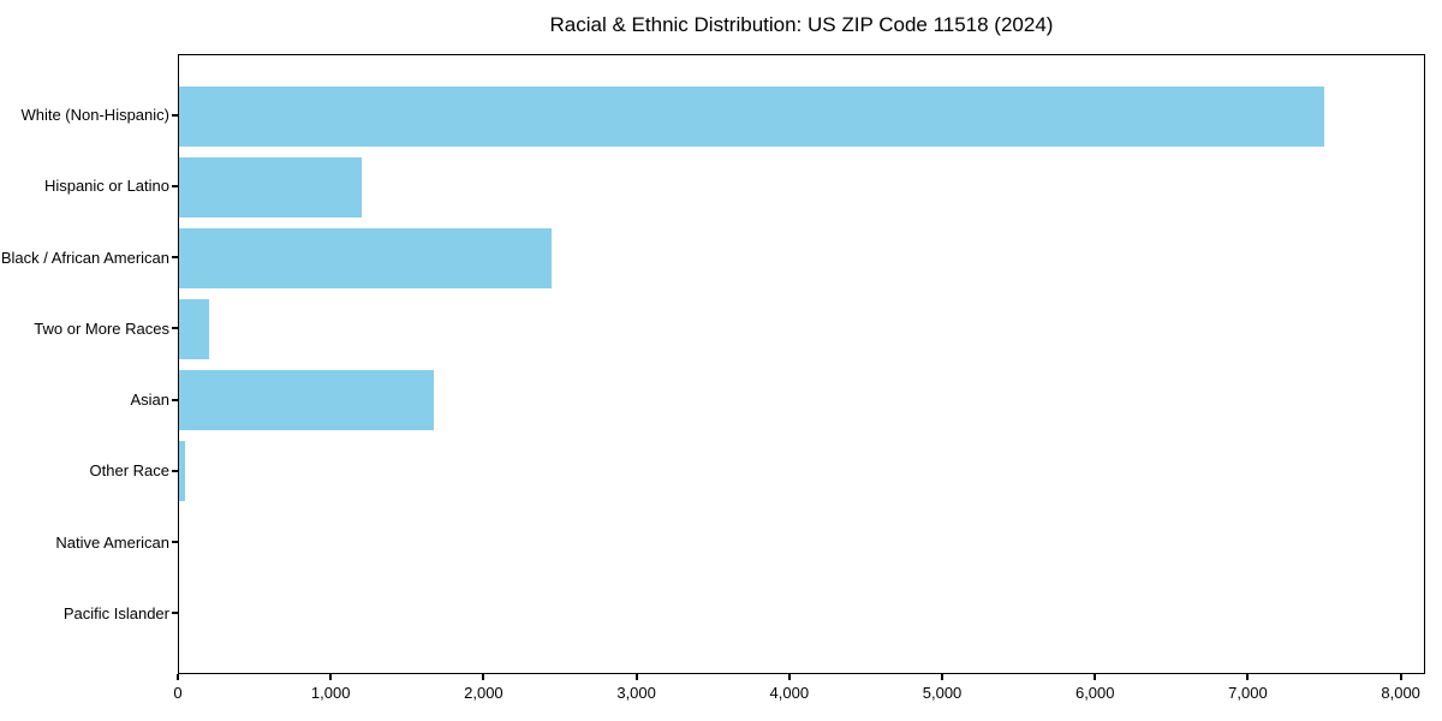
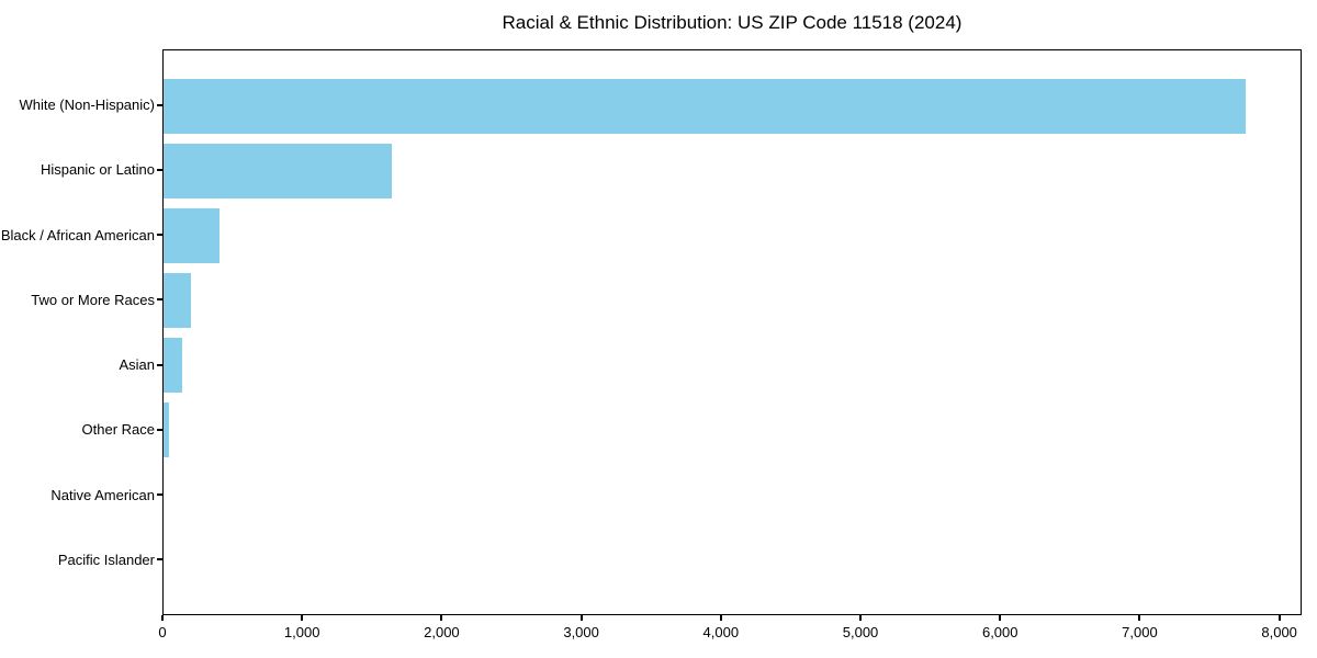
White (Non-Hispanic): 7510 -> 7770
Hispanic or Latino: 1200 -> 1640
Black / African American: 2440 -> 400
Asian: 1670 -> 140
